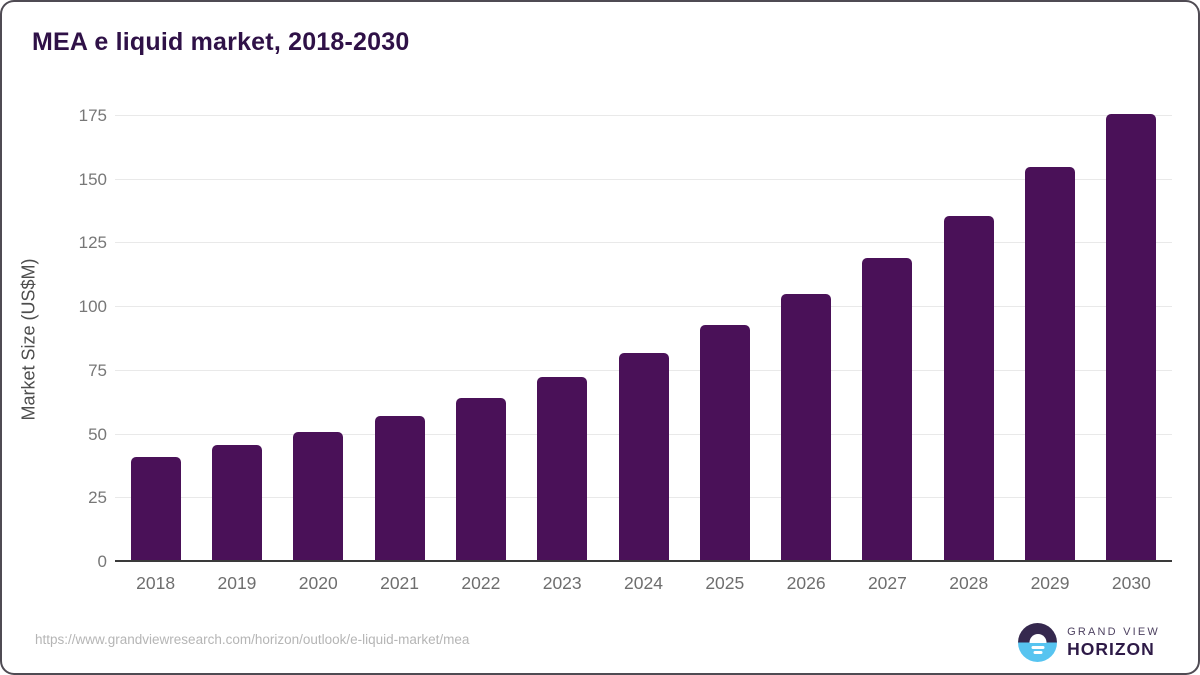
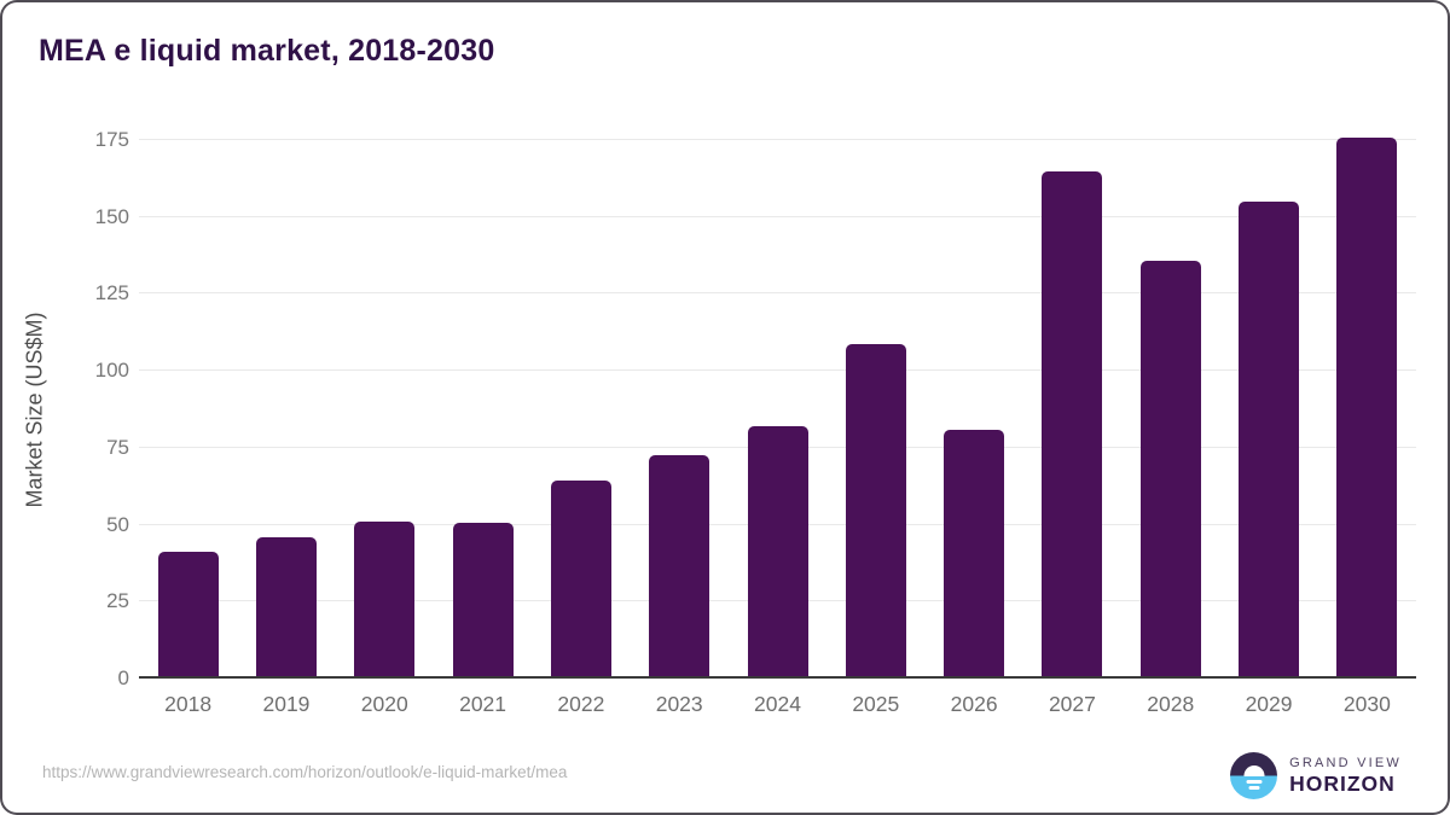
2021: 57 -> 50
2025: 92 -> 108
2026: 104 -> 80
2027: 118 -> 164
